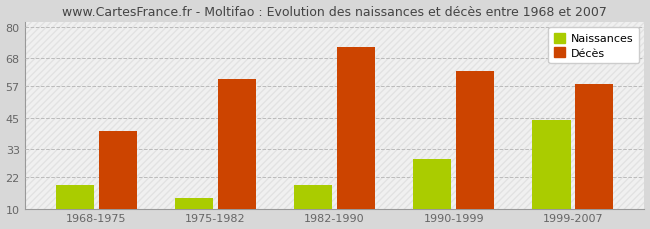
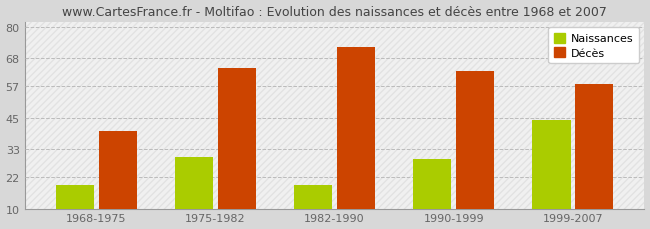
Naissances/1975-1982: 14 -> 30
Décès/1975-1982: 60 -> 64
